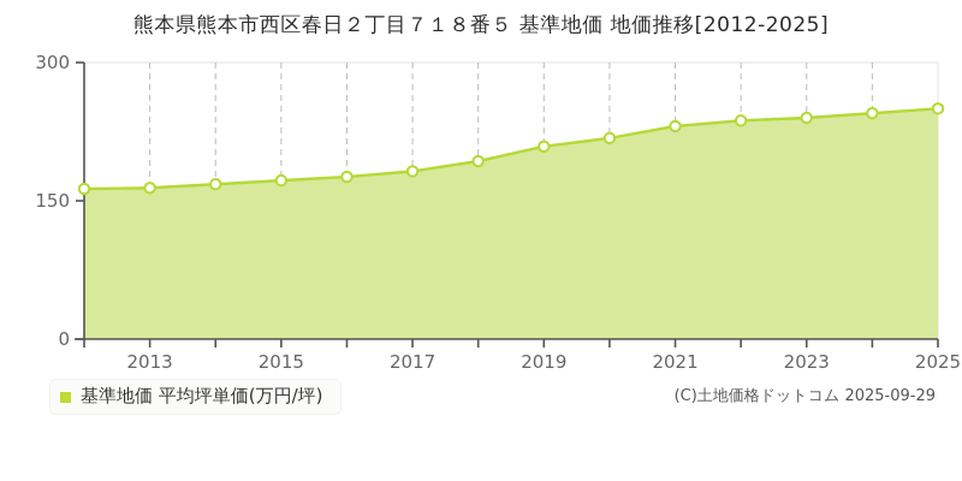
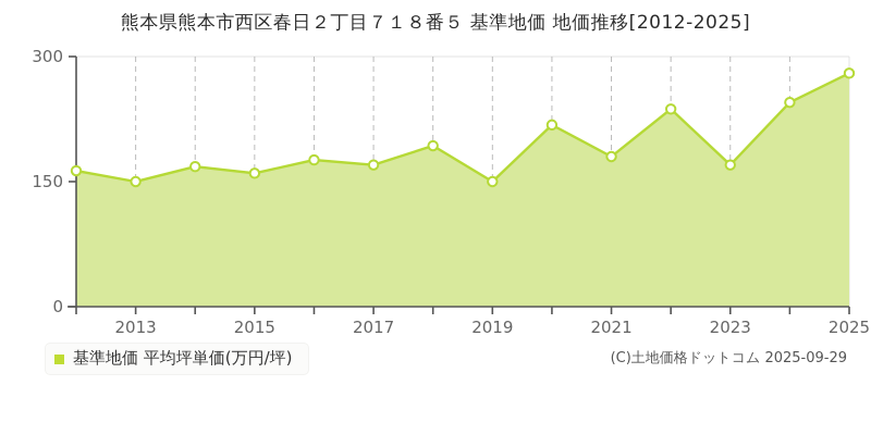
2013: 160 -> 150
2015: 170 -> 160
2017: 180 -> 170
2019: 210 -> 150
2021: 230 -> 180
2023: 240 -> 170
2025: 250 -> 280
